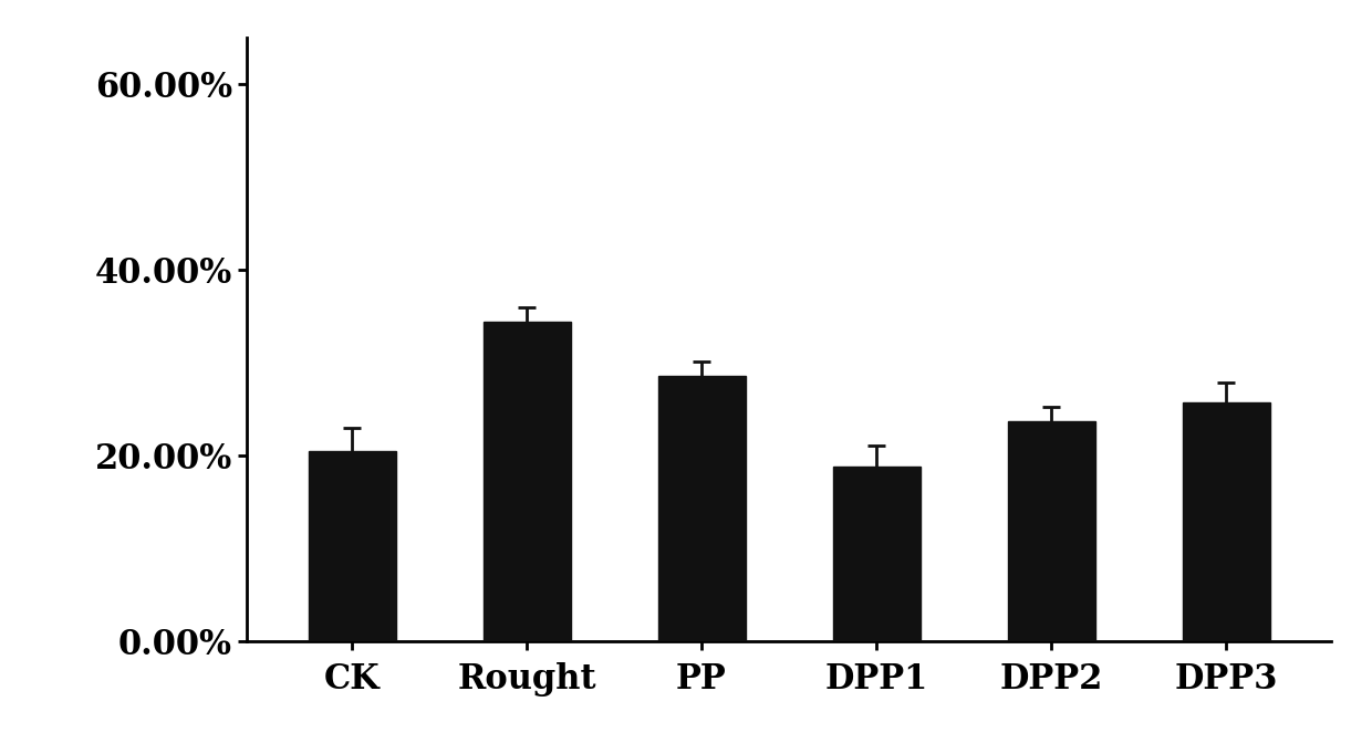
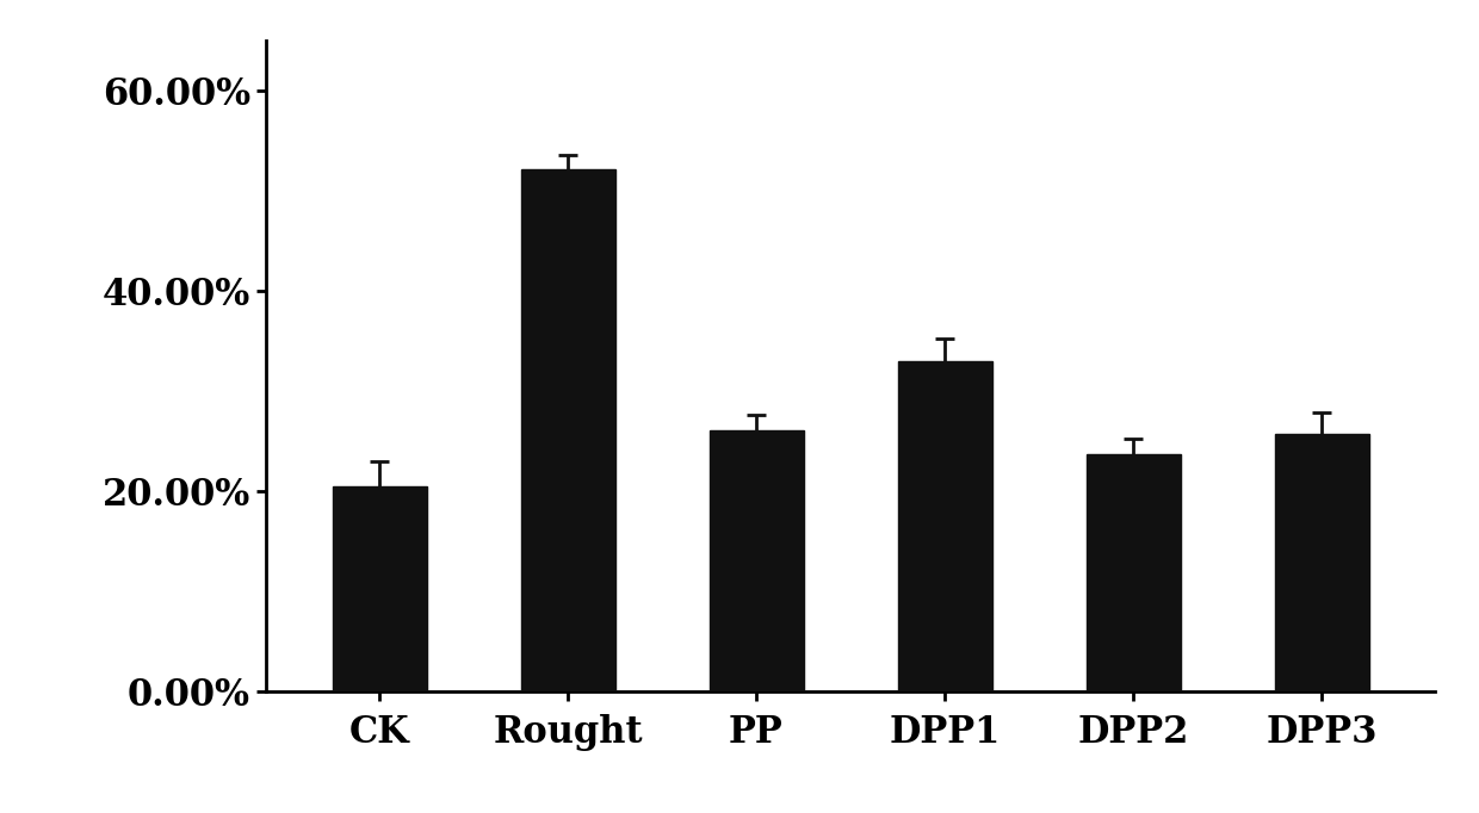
Rought: 34.4% -> 52.1%
PP: 28.6% -> 26.1%
DPP1: 18.8% -> 33.0%
